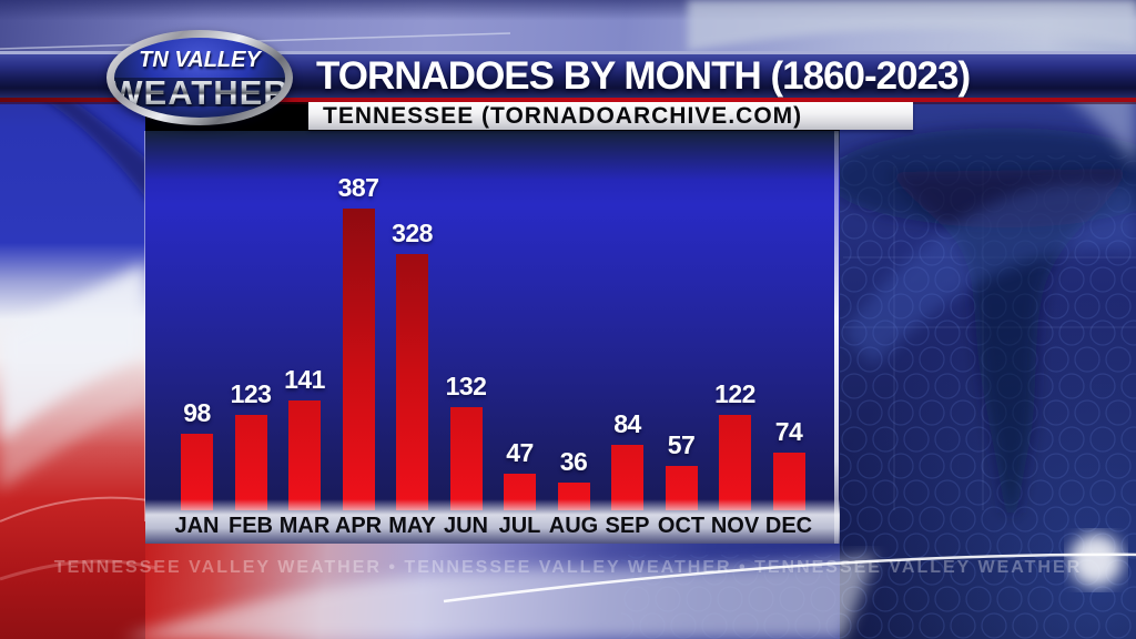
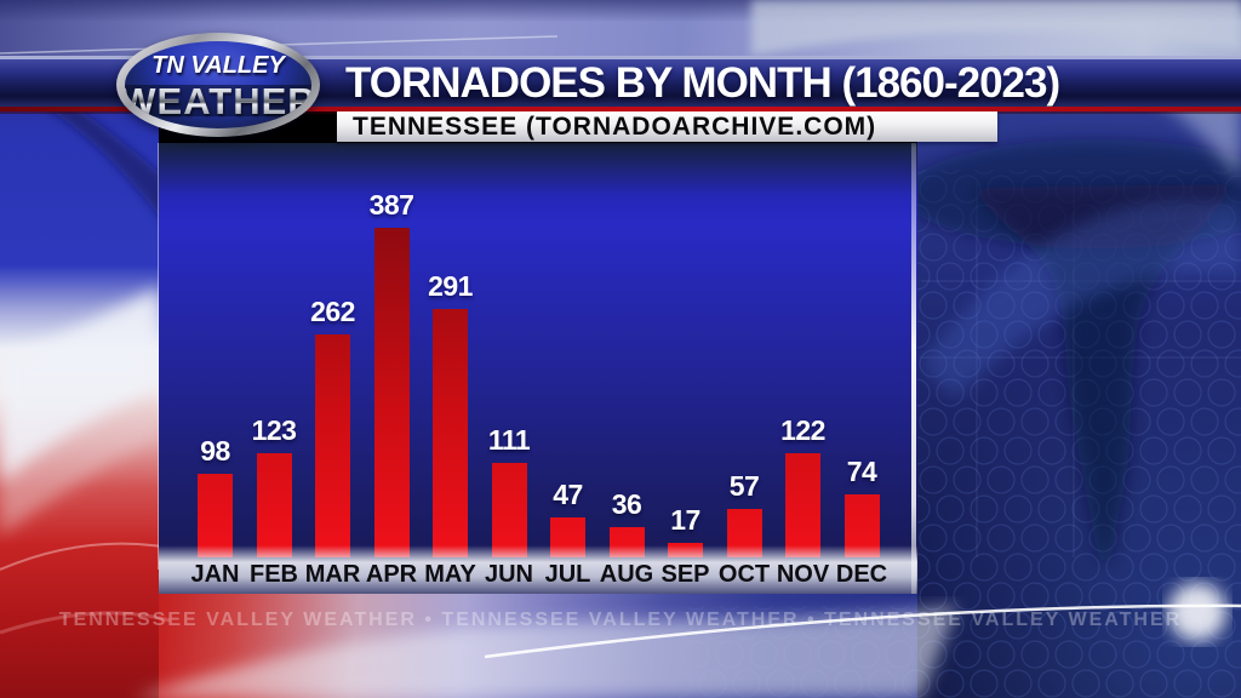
MAR: 141 -> 262
MAY: 328 -> 291
JUN: 132 -> 111
SEP: 84 -> 17
